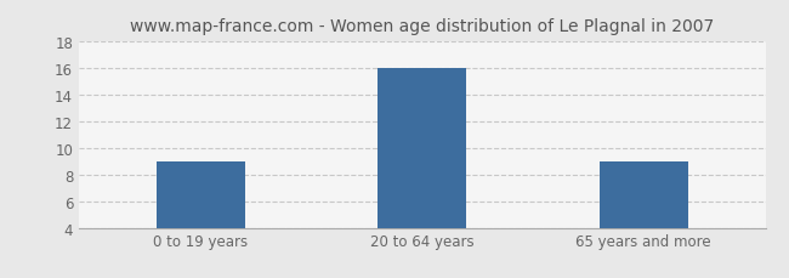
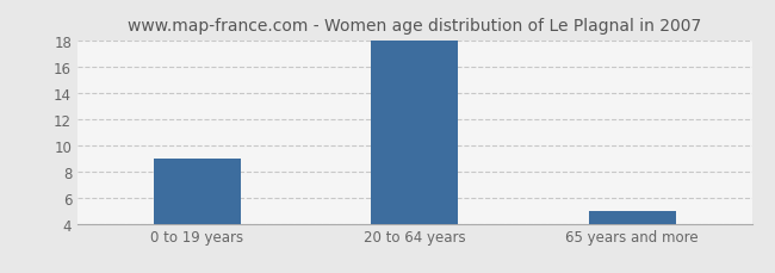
20 to 64 years: 16 -> 18
65 years and more: 9 -> 5
